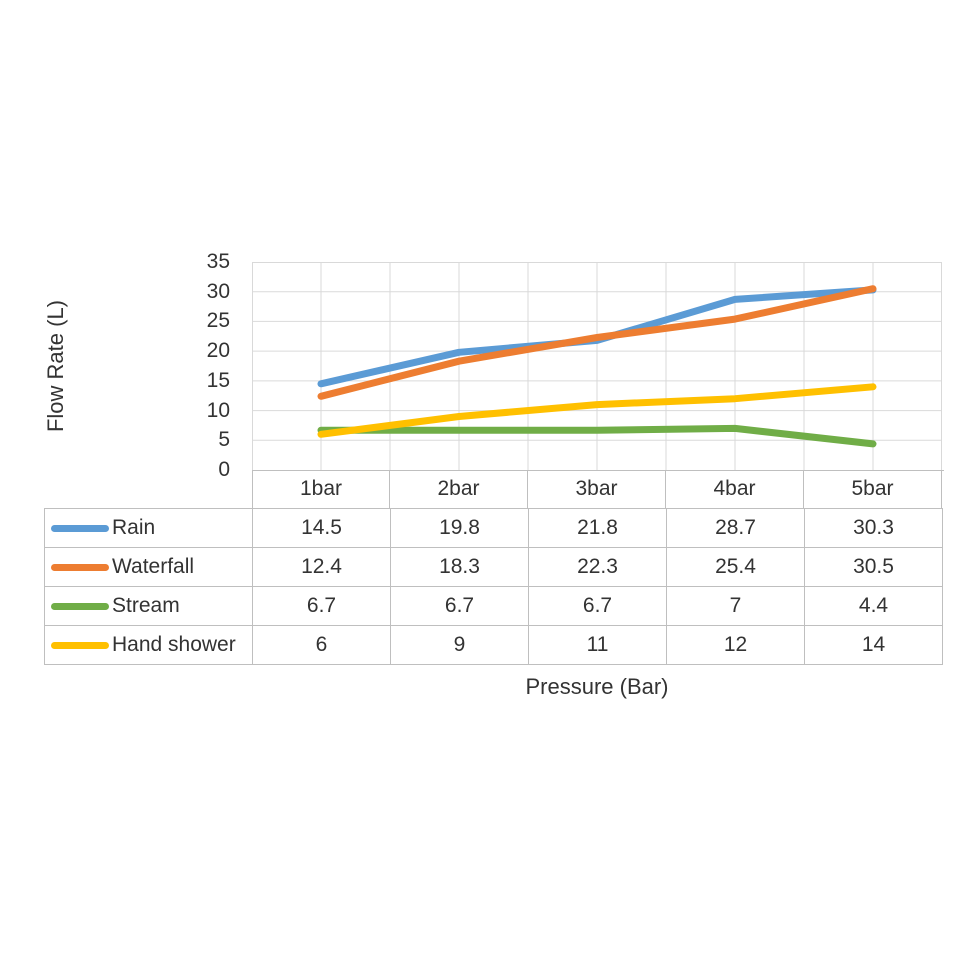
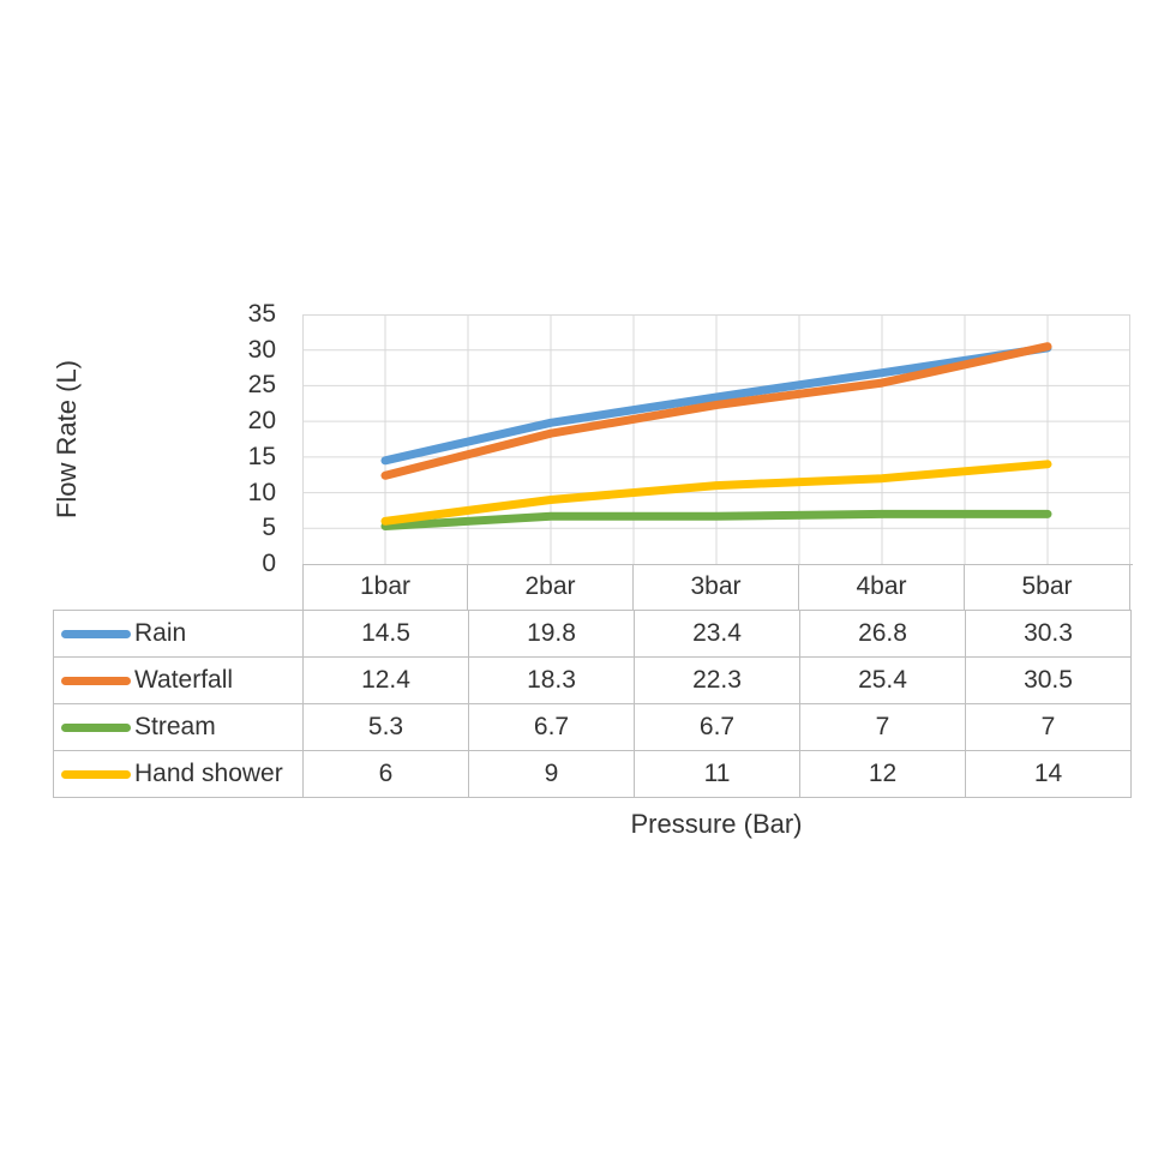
Stream/1bar: 6.7 -> 5.3
Rain/3bar: 21.8 -> 23.4
Rain/4bar: 28.7 -> 26.8
Stream/5bar: 4.4 -> 7
